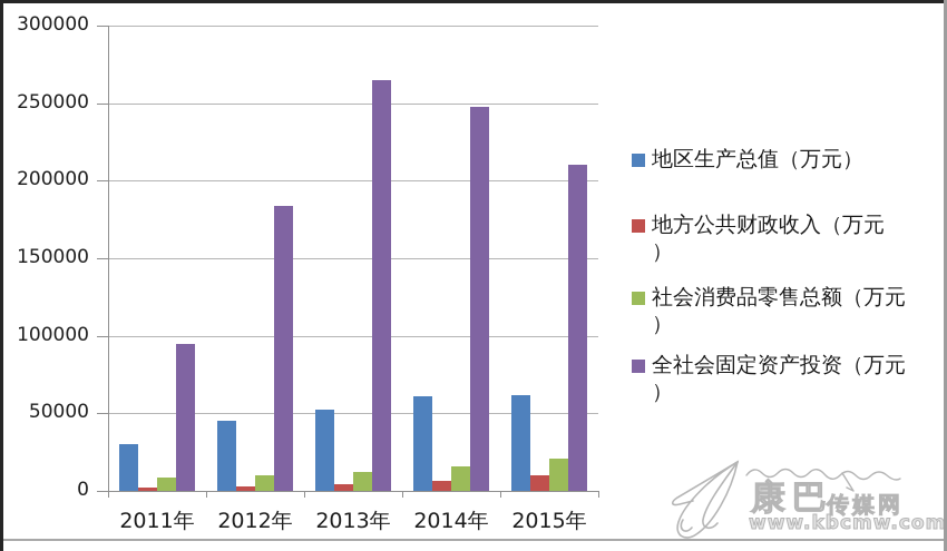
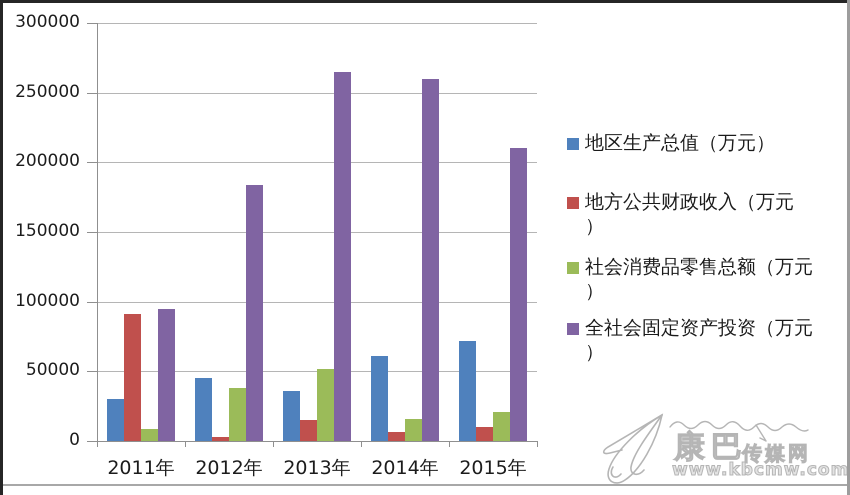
地方公共财政收入（万元）/2011年: 2000 -> 91000
社会消费品零售总额（万元）/2012年: 10000 -> 38000
地区生产总值（万元）/2013年: 52000 -> 36000
地方公共财政收入（万元）/2013年: 4000 -> 15000
社会消费品零售总额（万元）/2013年: 12000 -> 52000
全社会固定资产投资（万元）/2014年: 248000 -> 260000
地区生产总值（万元）/2015年: 61000 -> 72000
